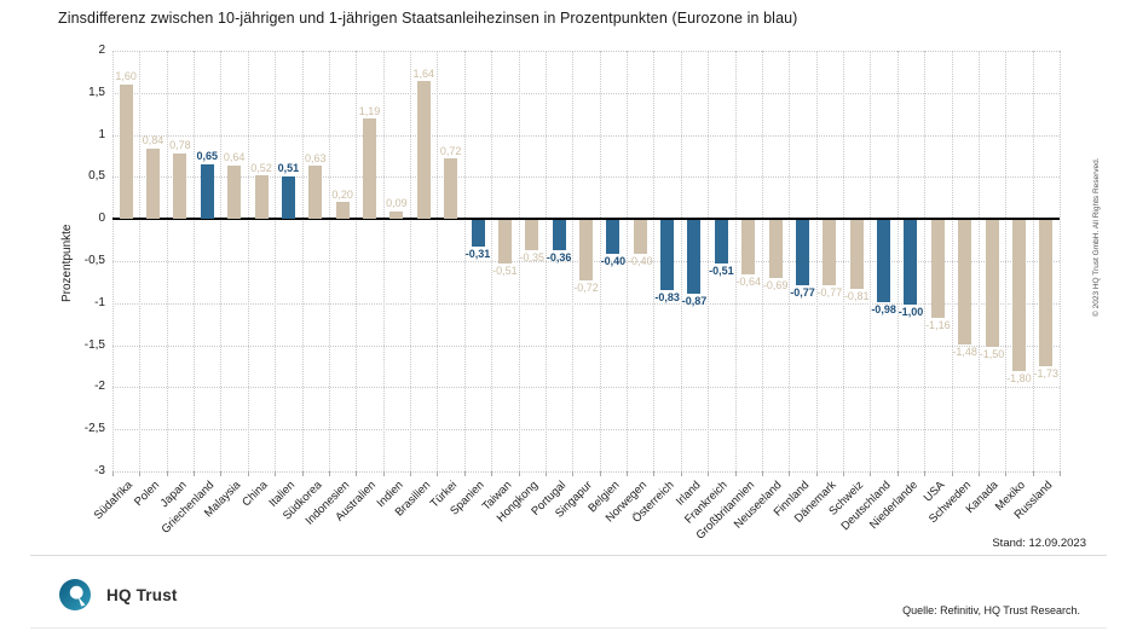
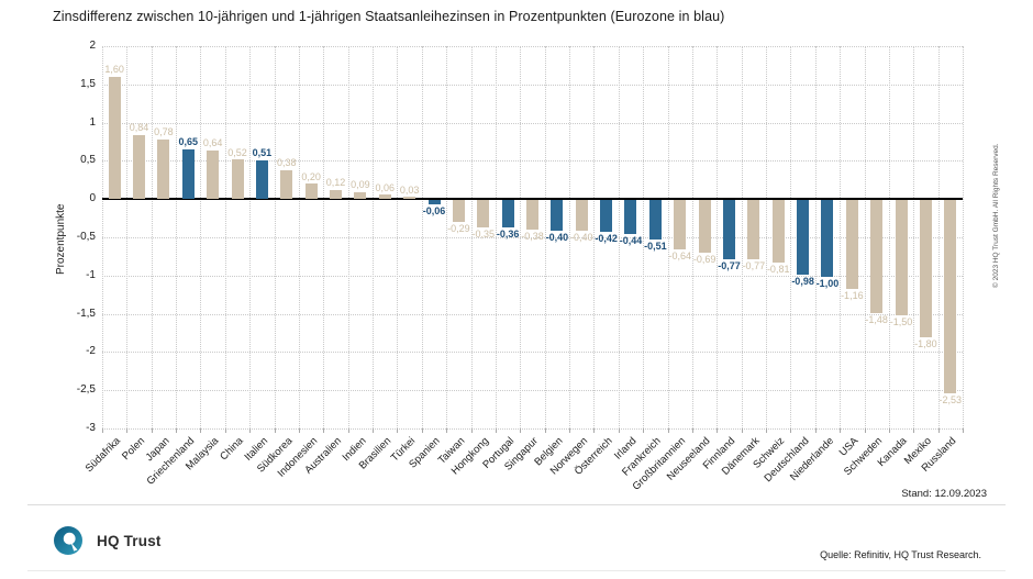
Südkorea: 0,63 -> 0,38
Australien: 1,19 -> 0,12
Brasilien: 1,64 -> 0,06
Türkei: 0,72 -> 0,03
Spanien: -0,31 -> -0,06
Taiwan: -0,51 -> -0,29
Singapur: -0,72 -> -0,38
Österreich: -0,83 -> -0,42
Irland: -0,87 -> -0,44
Russland: -1,73 -> -2,53
